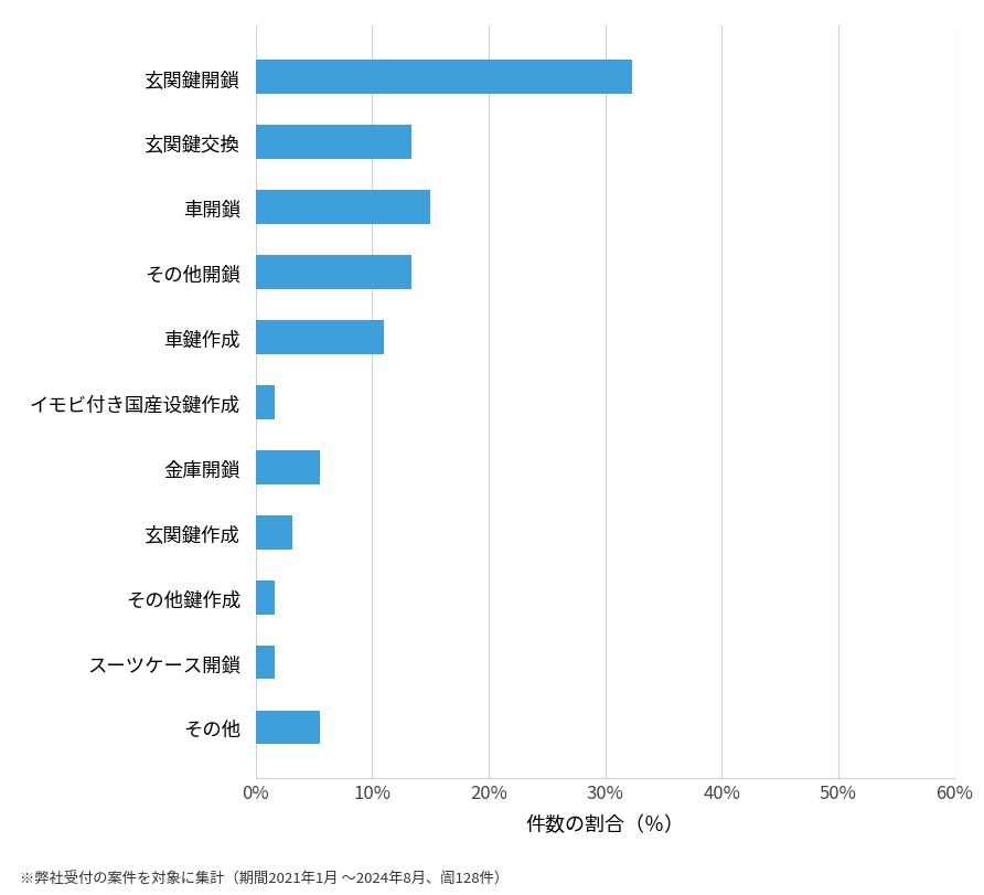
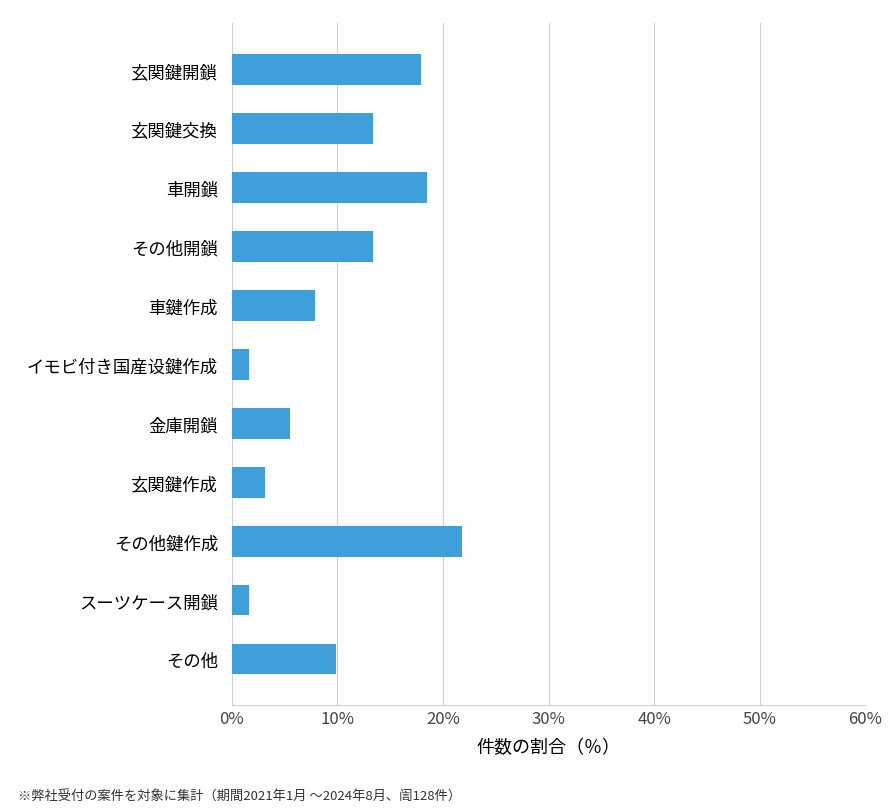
玄関鍵開鎖: 32.3% -> 17.9%
車開鎖: 15.0% -> 18.5%
車鍵作成: 11.0% -> 7.9%
その他鍵作成: 1.6% -> 21.8%
その他: 5.5% -> 9.9%
